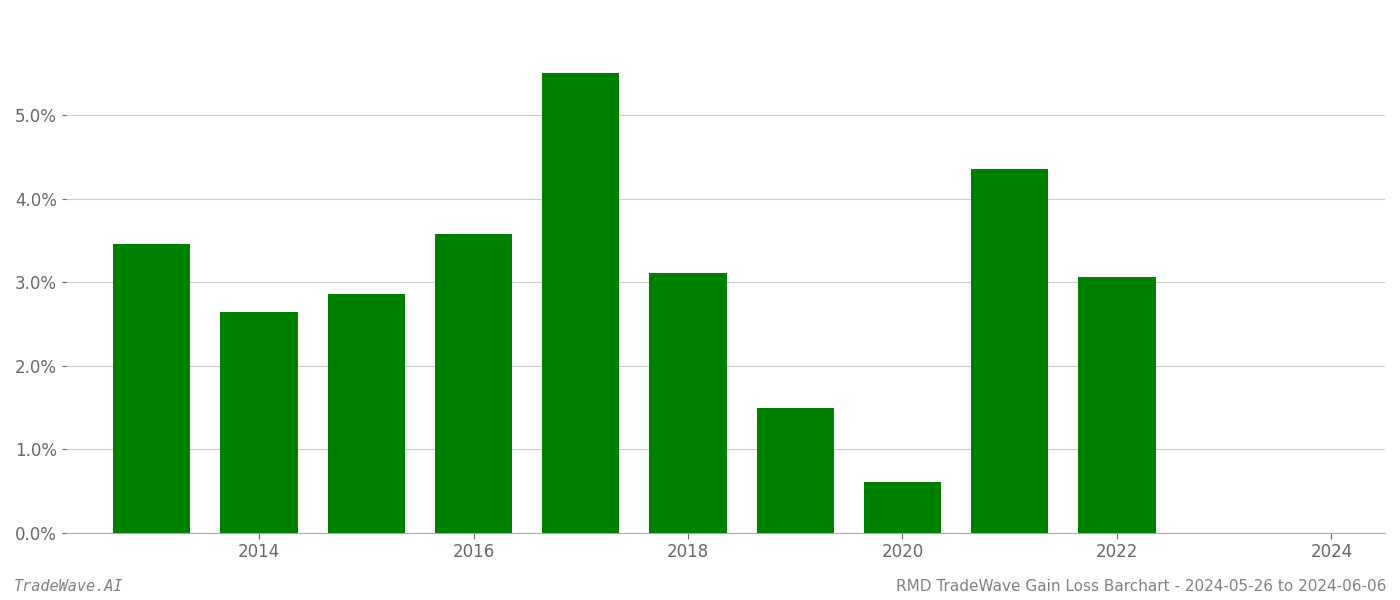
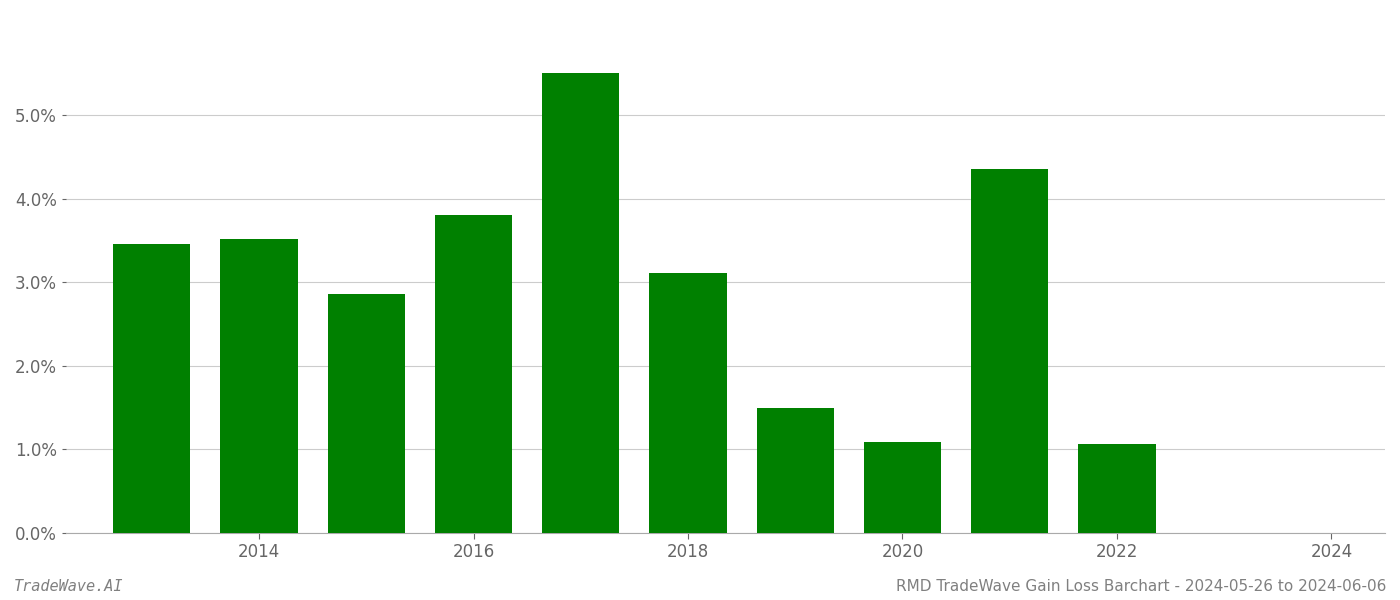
2014: 2.64% -> 3.52%
2016: 3.58% -> 3.80%
2020: 0.60% -> 1.08%
2022: 3.06% -> 1.06%
